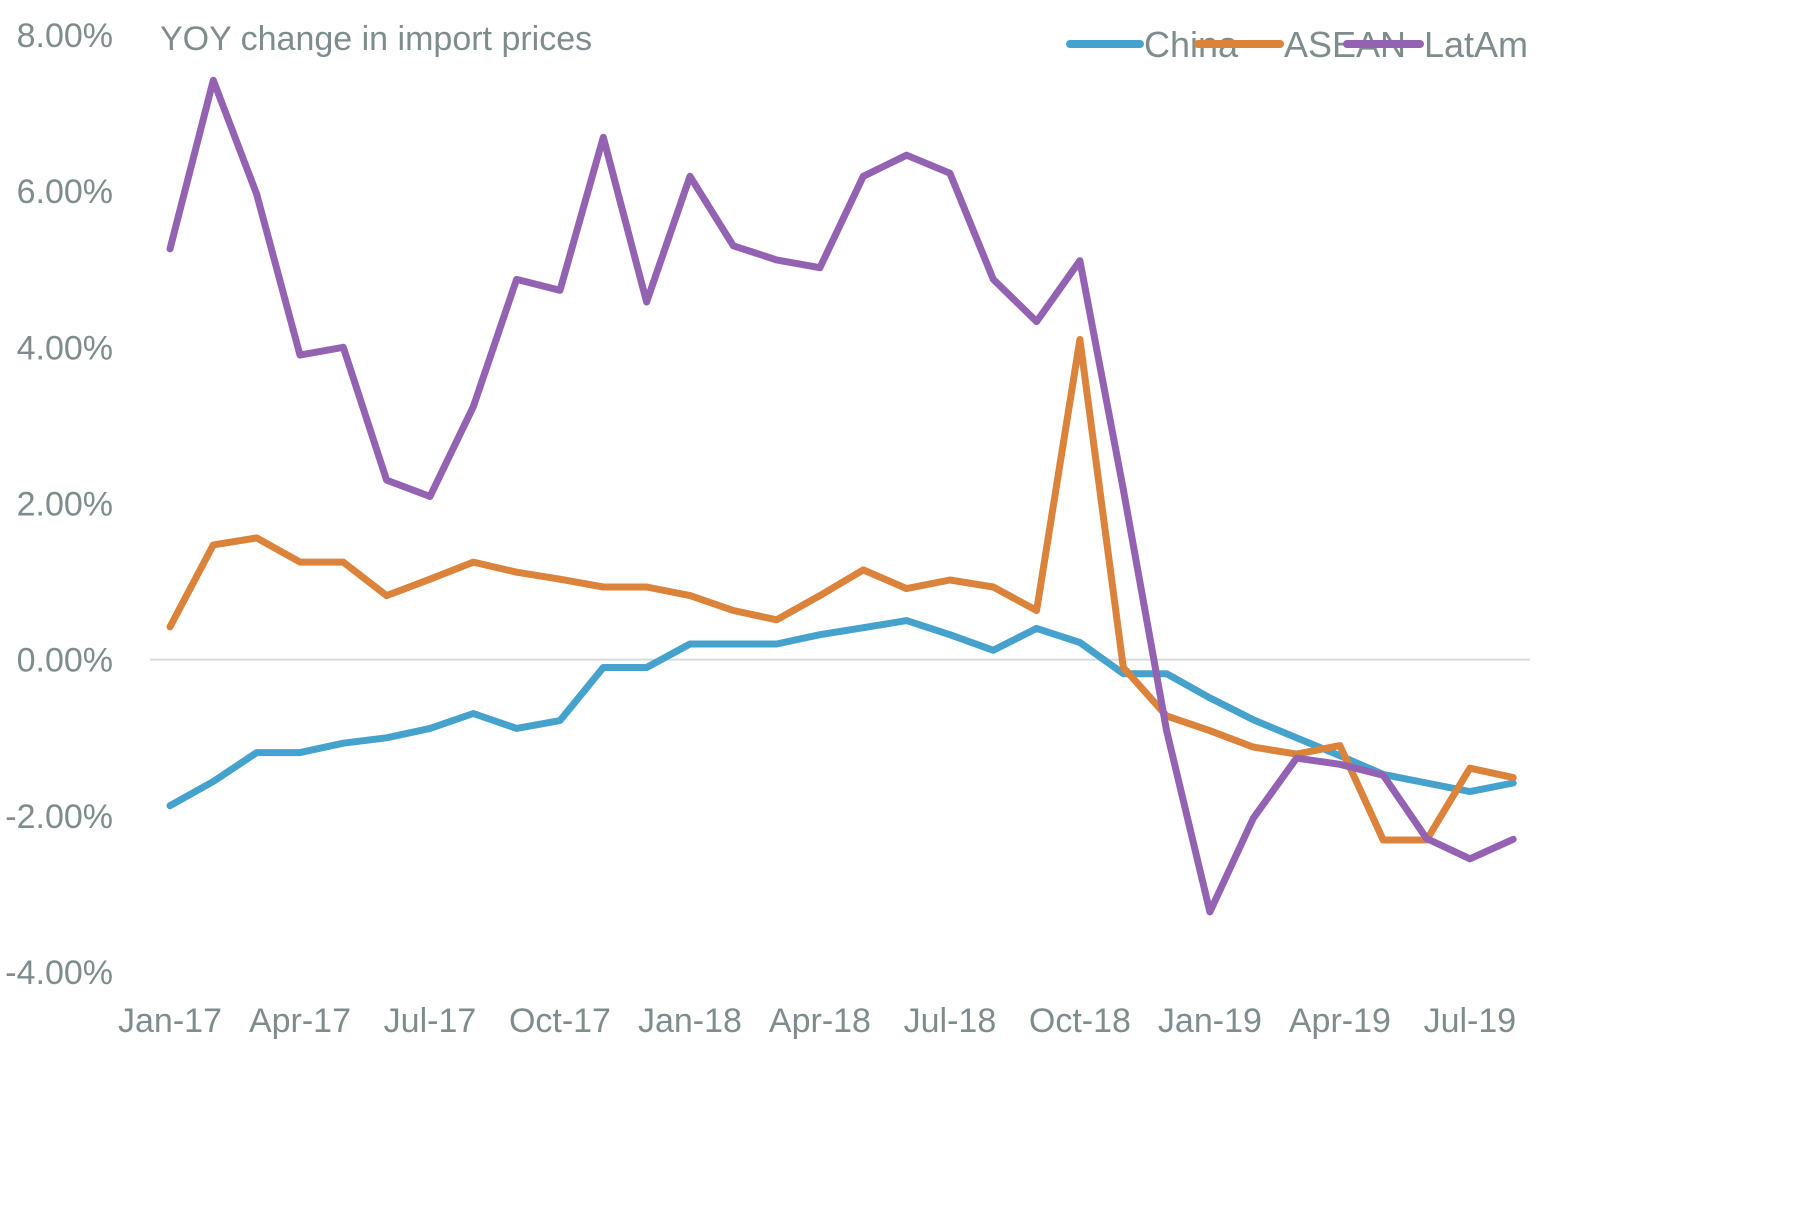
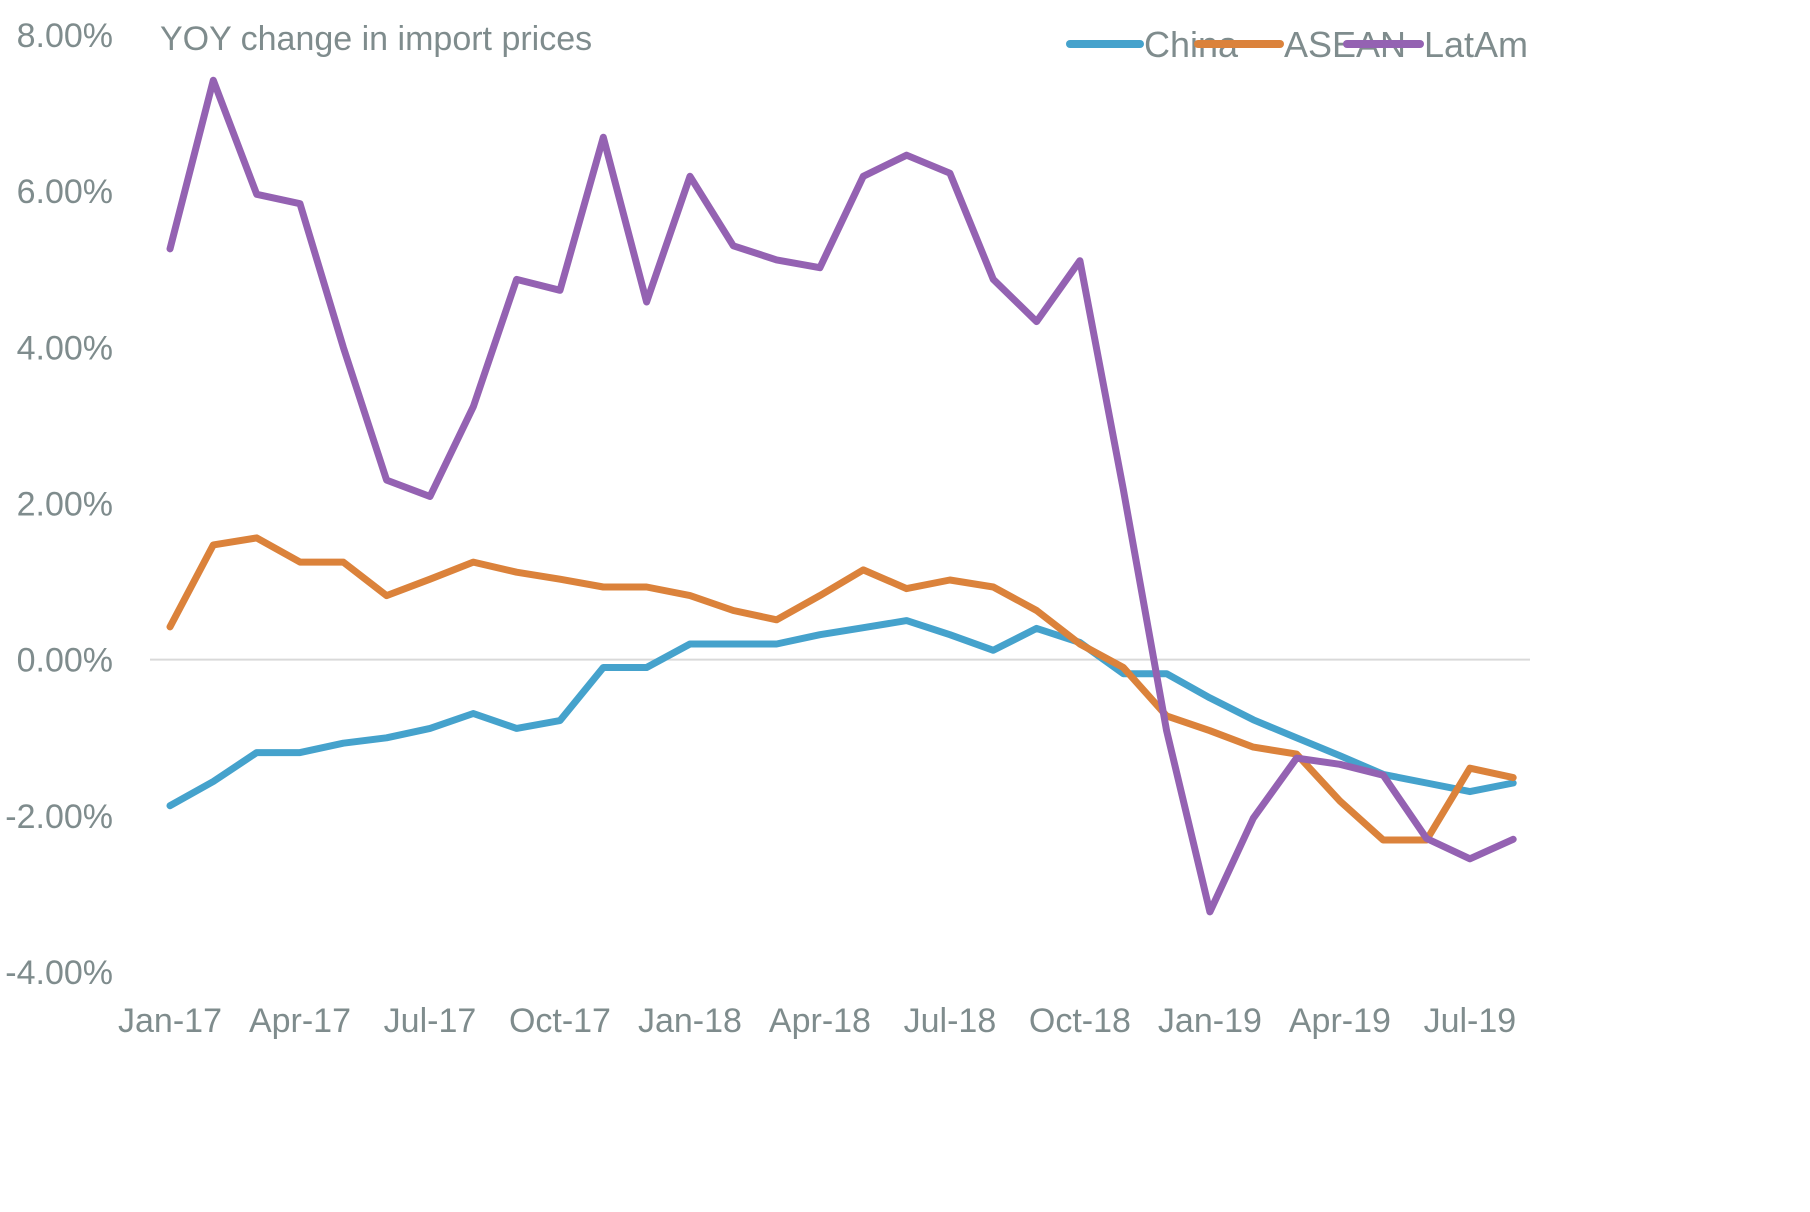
LatAm/Apr-17: 3.9% -> 5.8%
ASEAN/Oct-18: 4.1% -> 0.2%
ASEAN/Apr-19: -1.1% -> -1.8%
